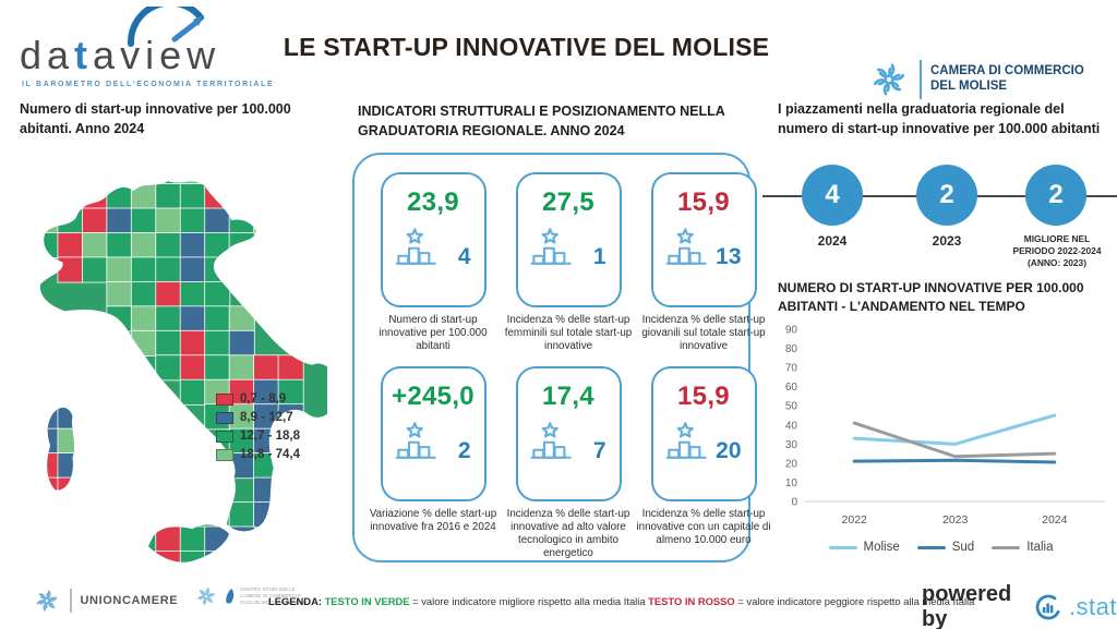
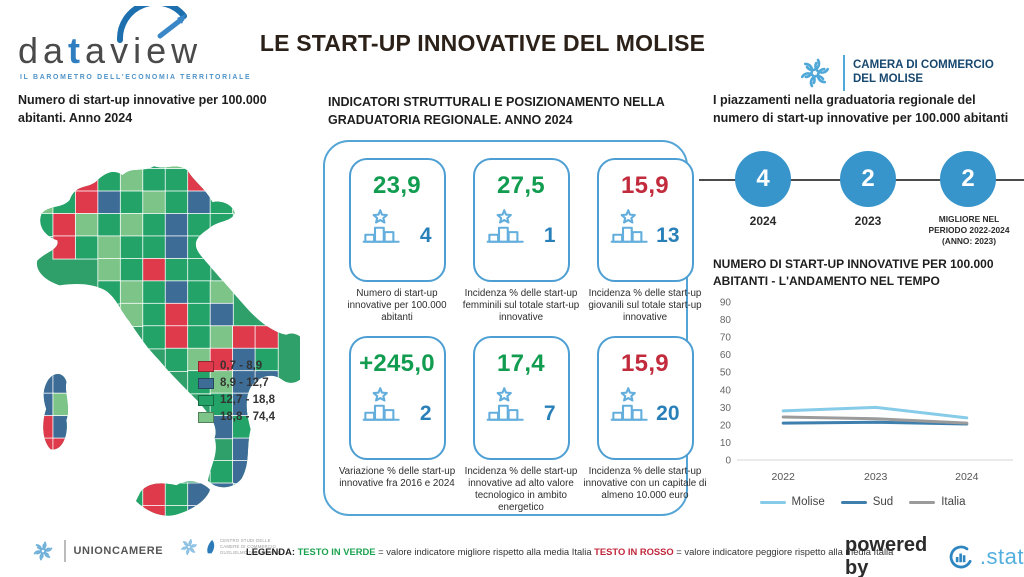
Molise/2022: 33 -> 28
Italia/2022: 41 -> 24
Molise/2024: 45 -> 24
Italia/2024: 25 -> 21
